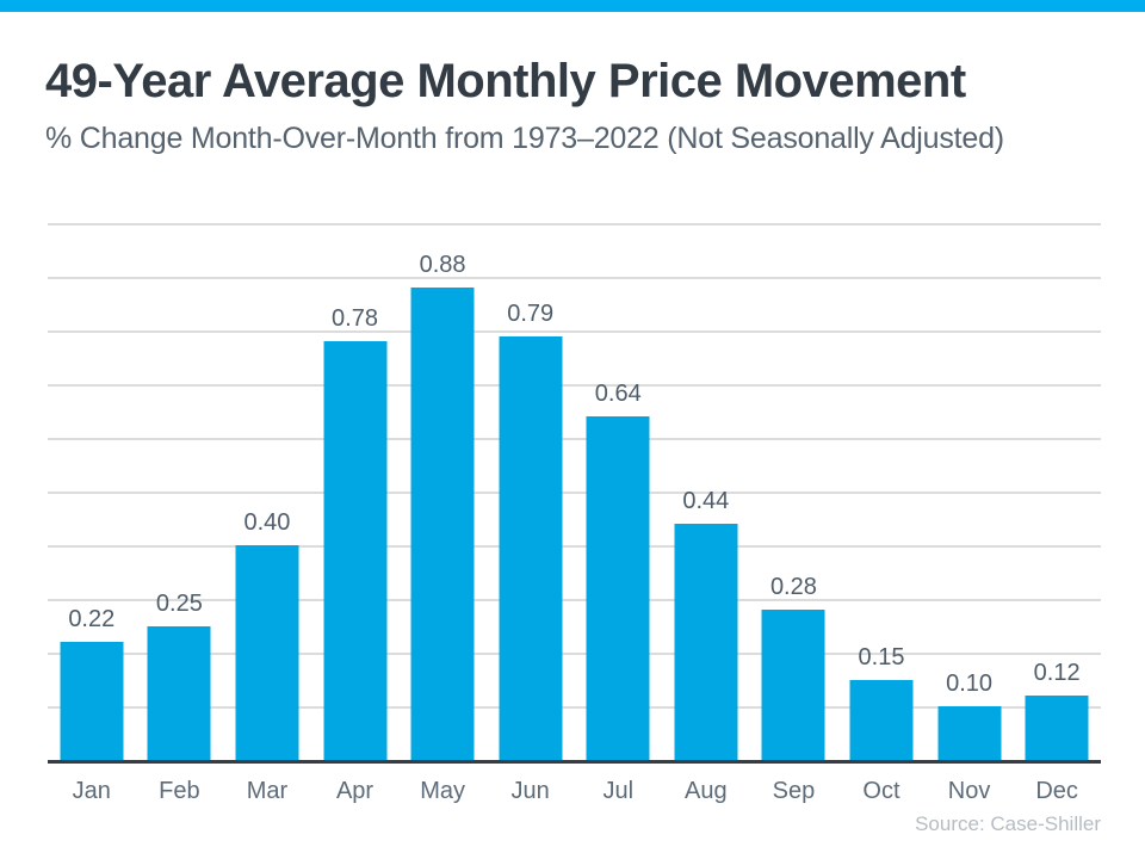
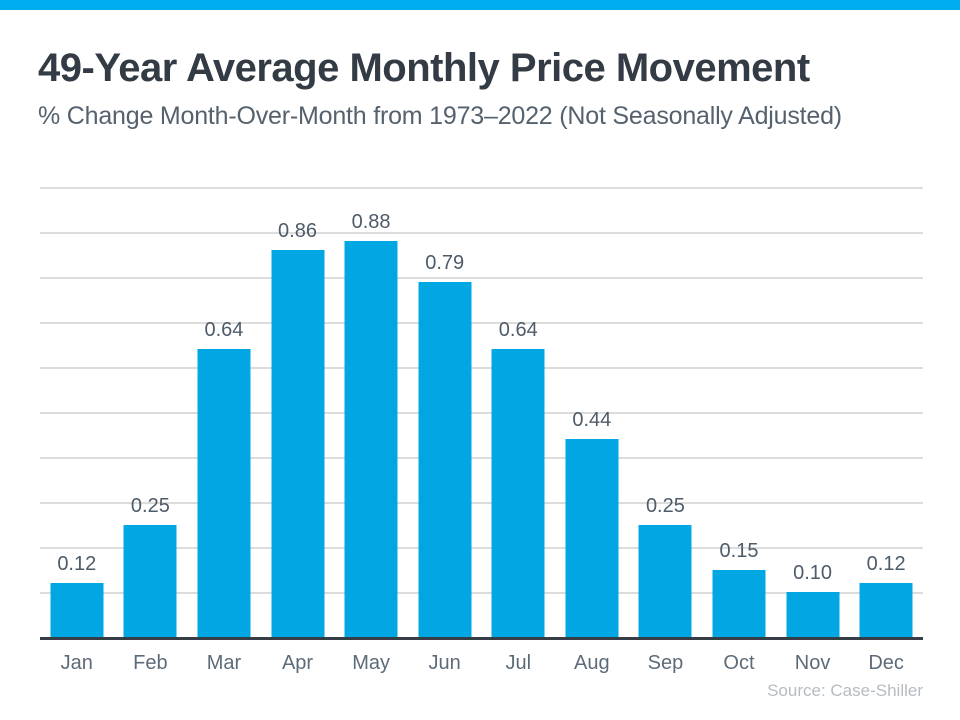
Jan: 0.22 -> 0.12
Mar: 0.40 -> 0.64
Apr: 0.78 -> 0.86
Sep: 0.28 -> 0.25
